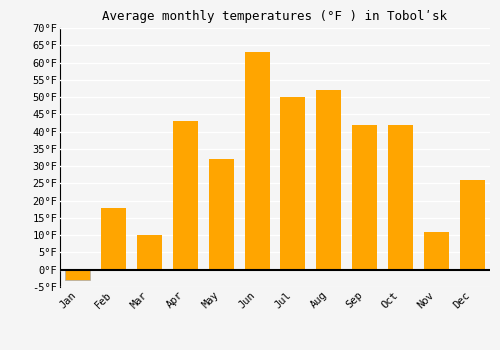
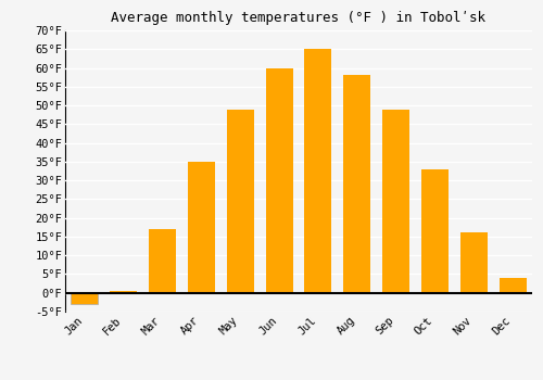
Feb: 18.0°F -> 0.5°F
Mar: 10.0°F -> 17.0°F
Apr: 43.0°F -> 35.0°F
May: 32.0°F -> 49.0°F
Jun: 63.0°F -> 60.0°F
Jul: 50.0°F -> 65.0°F
Aug: 52.0°F -> 58.0°F
Sep: 42.0°F -> 49.0°F
Oct: 42.0°F -> 33.0°F
Nov: 11.0°F -> 16.0°F
Dec: 26.0°F -> 4.0°F
